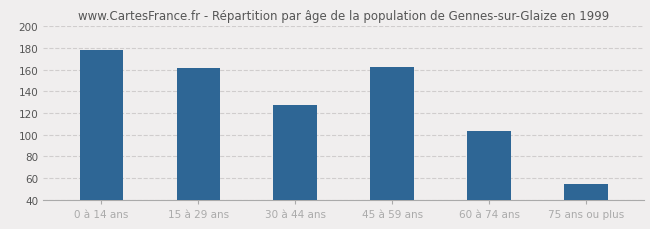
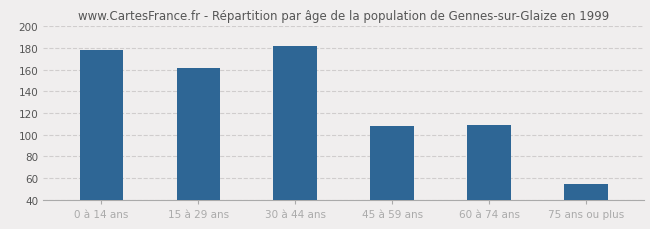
30 à 44 ans: 127 -> 182
45 à 59 ans: 162 -> 108
60 à 74 ans: 103 -> 109
